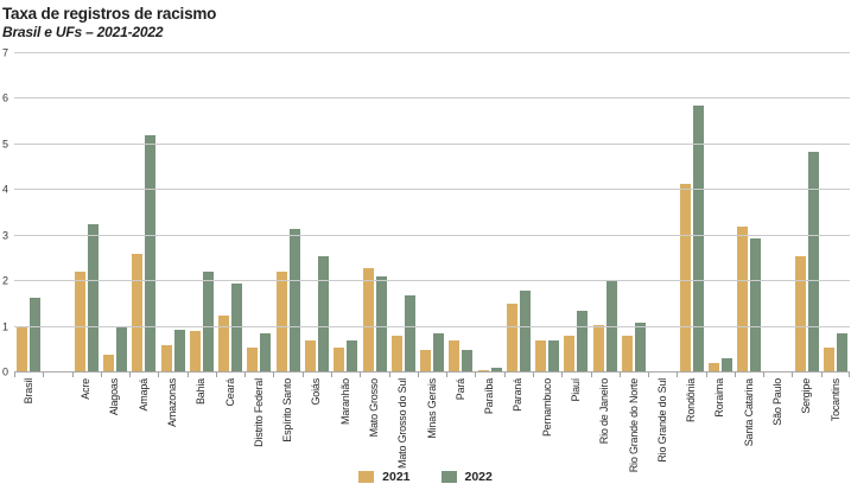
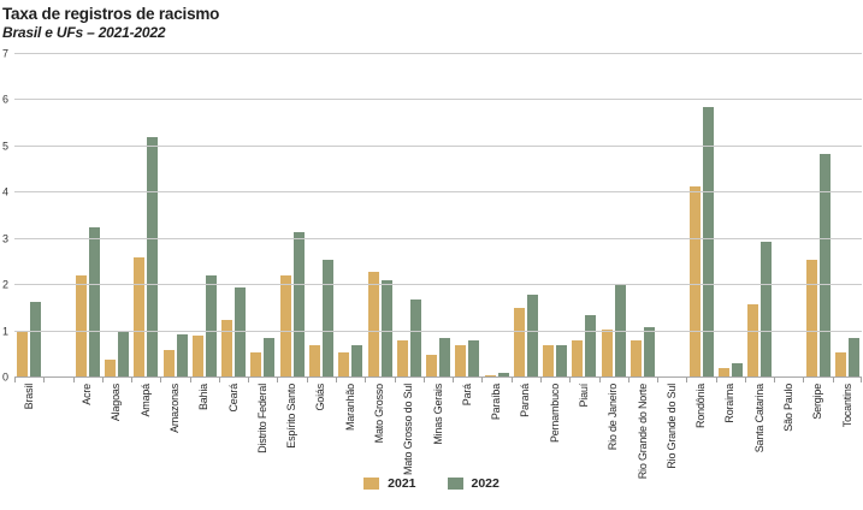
2022/Pará: 0.5 -> 0.8
2021/Santa Catarina: 3.2 -> 1.6
